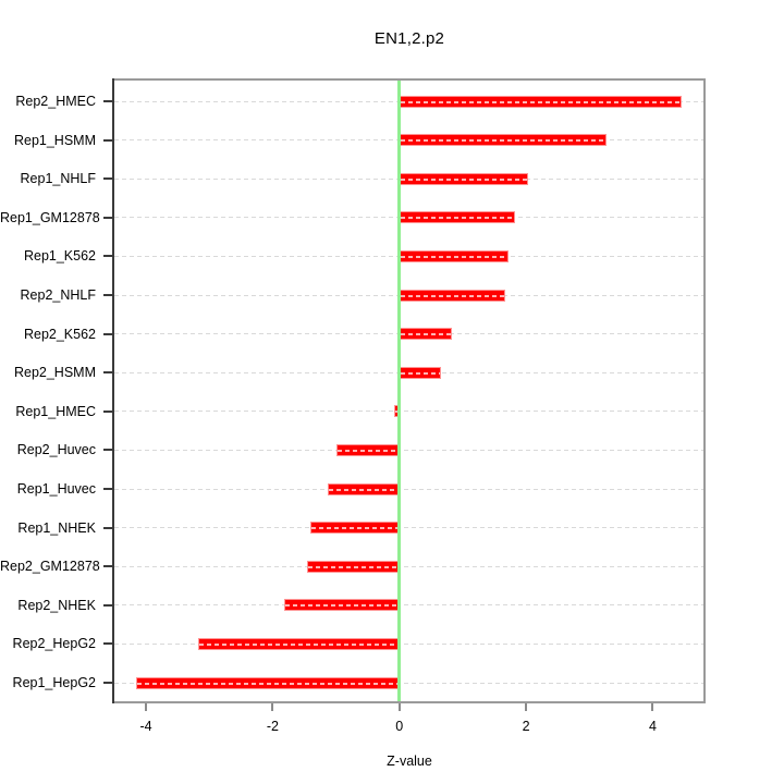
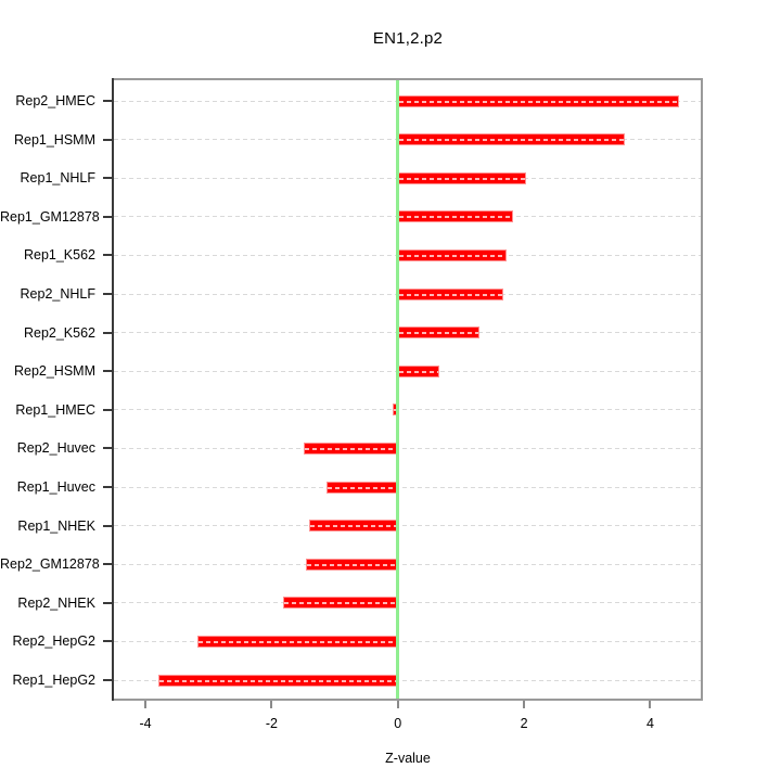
Rep1_HSMM: 3.3 -> 3.6
Rep2_K562: 0.8 -> 1.3
Rep2_Huvec: -1.0 -> -1.5
Rep1_HepG2: -4.2 -> -3.8
